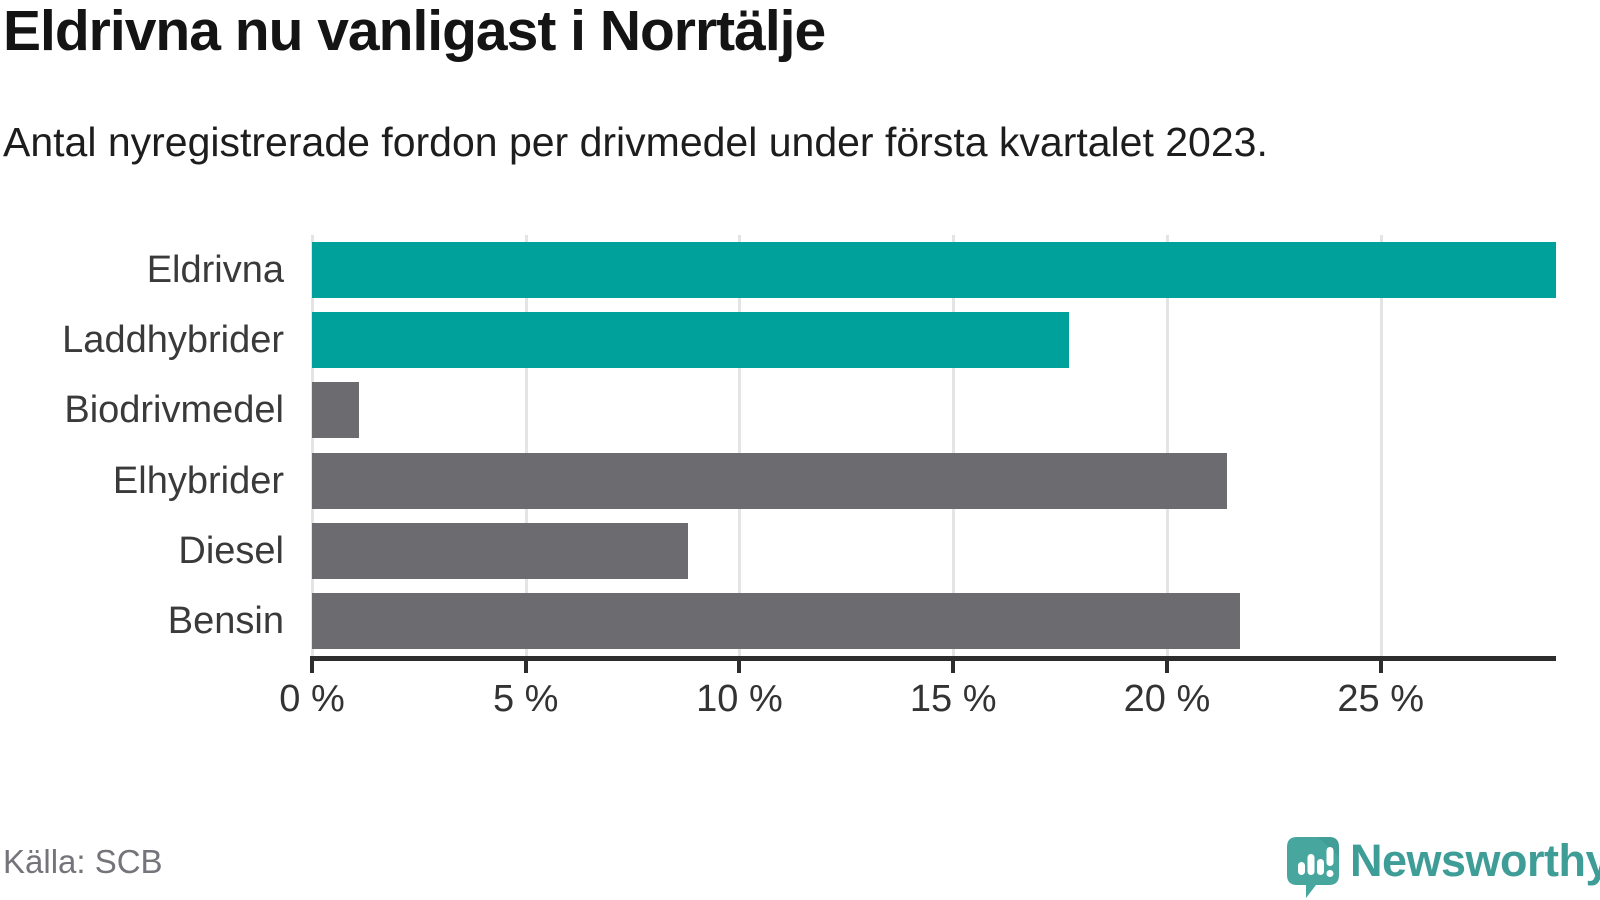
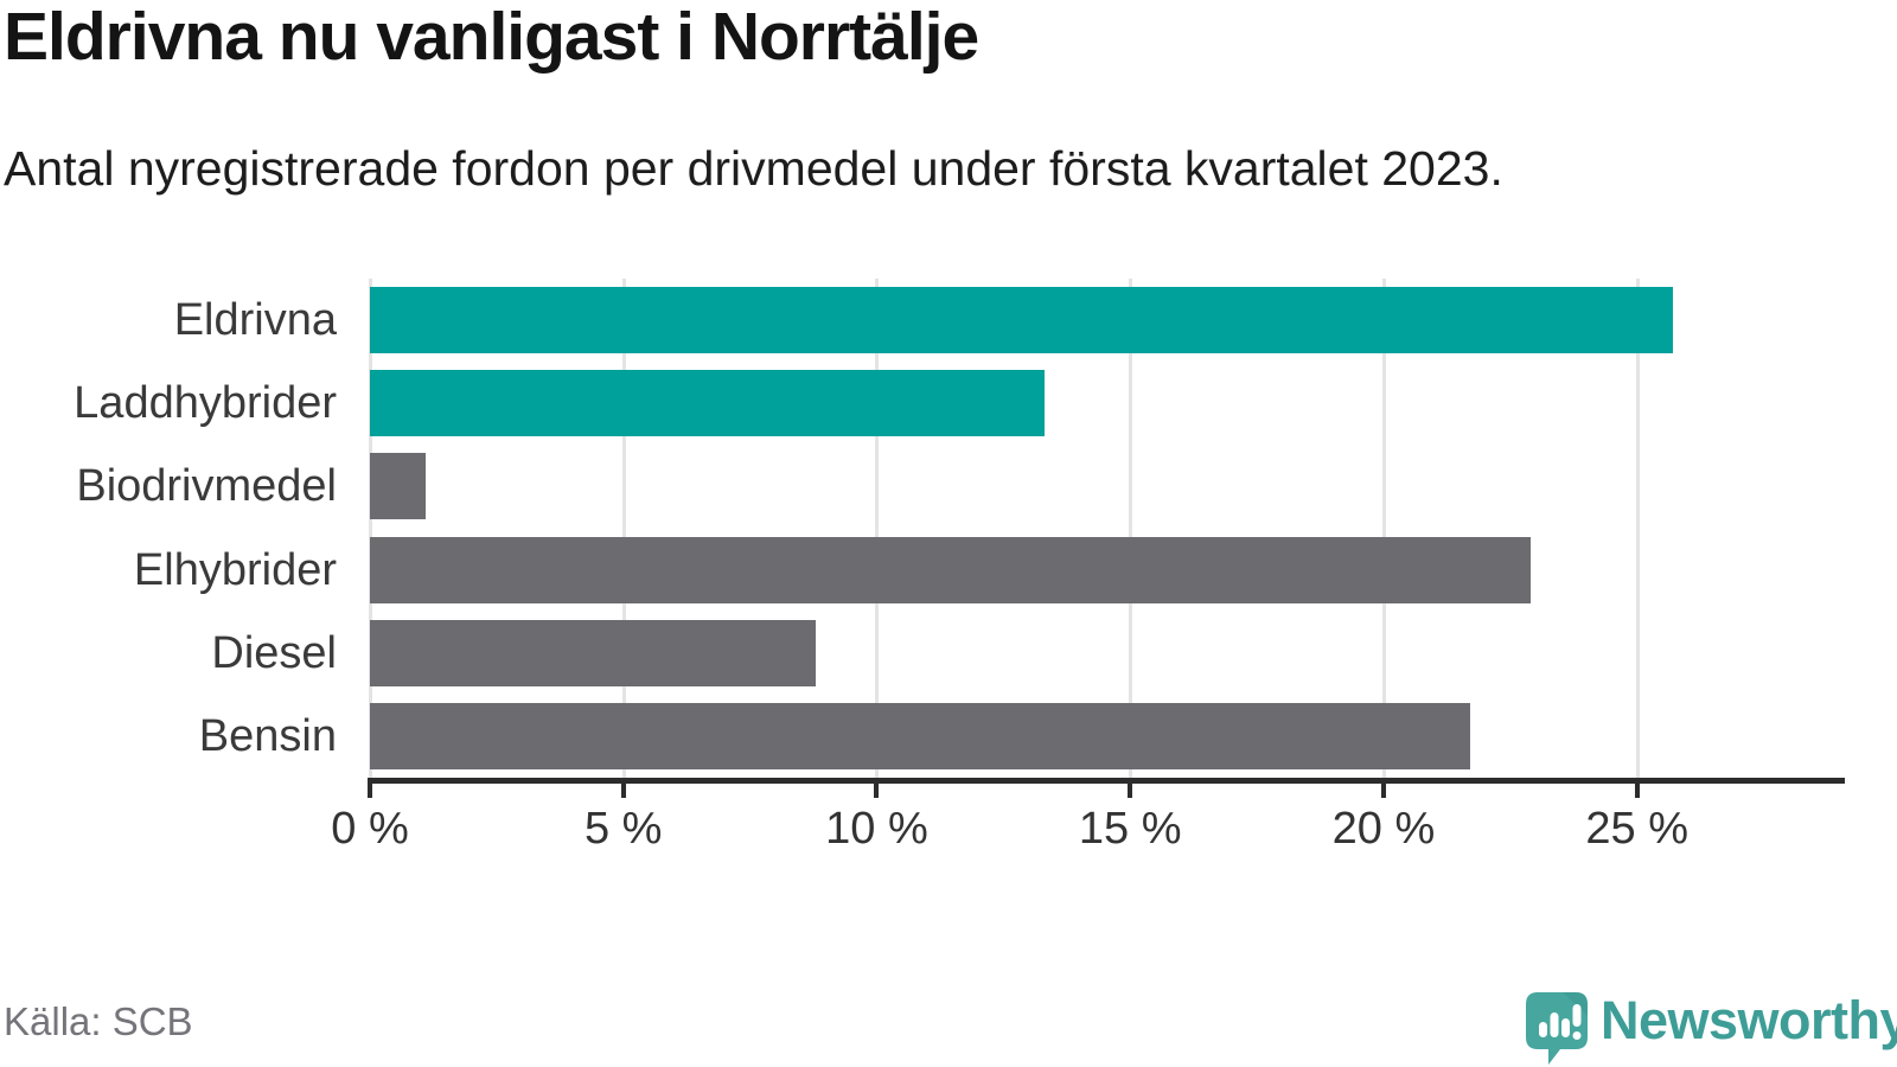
Eldrivna: 29.1% -> 25.7%
Laddhybrider: 17.7% -> 13.3%
Elhybrider: 21.4% -> 22.9%
